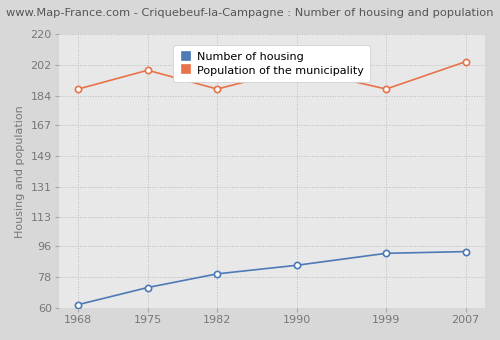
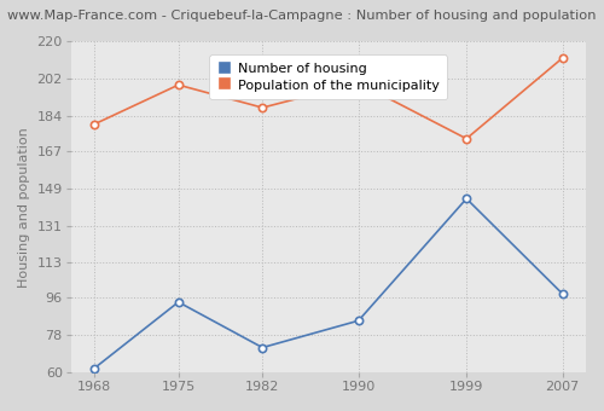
Population of the municipality/1968: 188 -> 180
Number of housing/1975: 72 -> 94
Number of housing/1982: 80 -> 72
Number of housing/1999: 92 -> 144
Population of the municipality/1999: 188 -> 173
Number of housing/2007: 93 -> 98
Population of the municipality/2007: 204 -> 212
